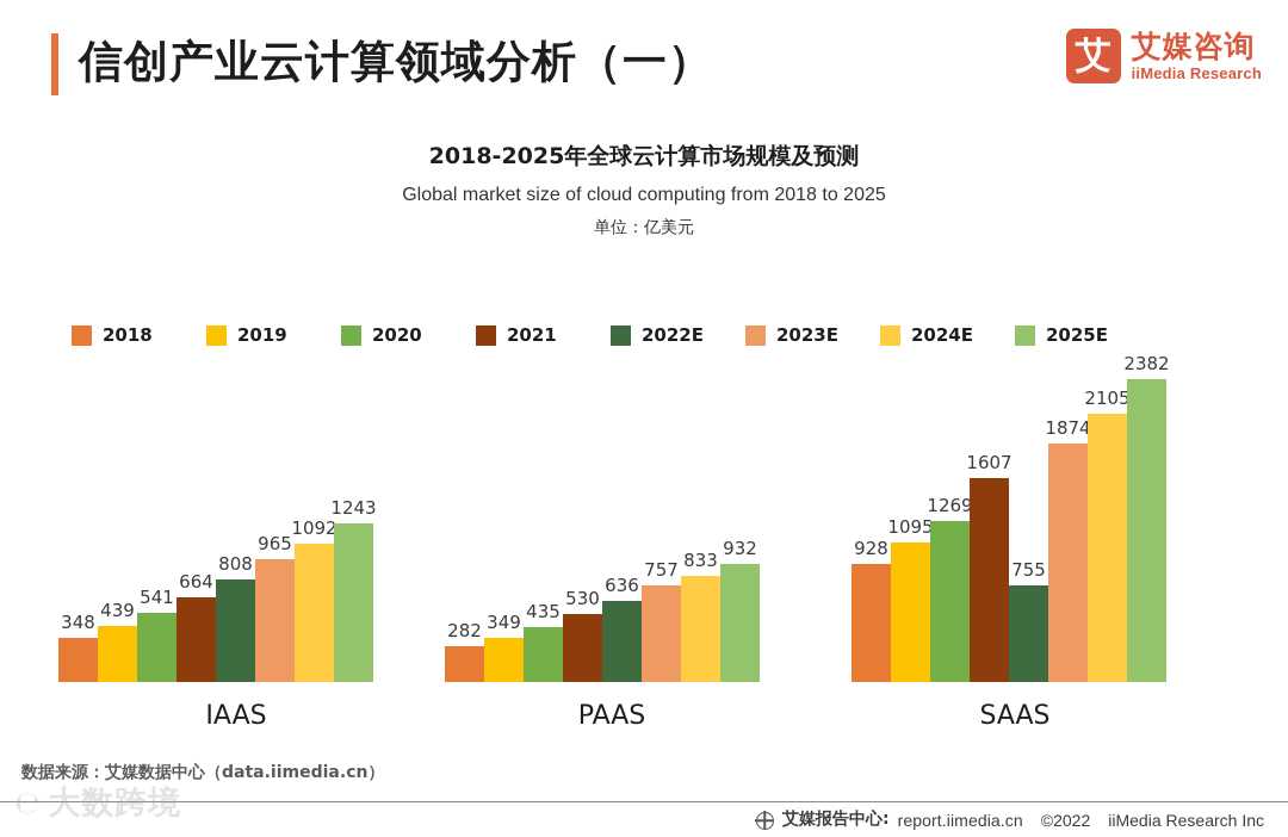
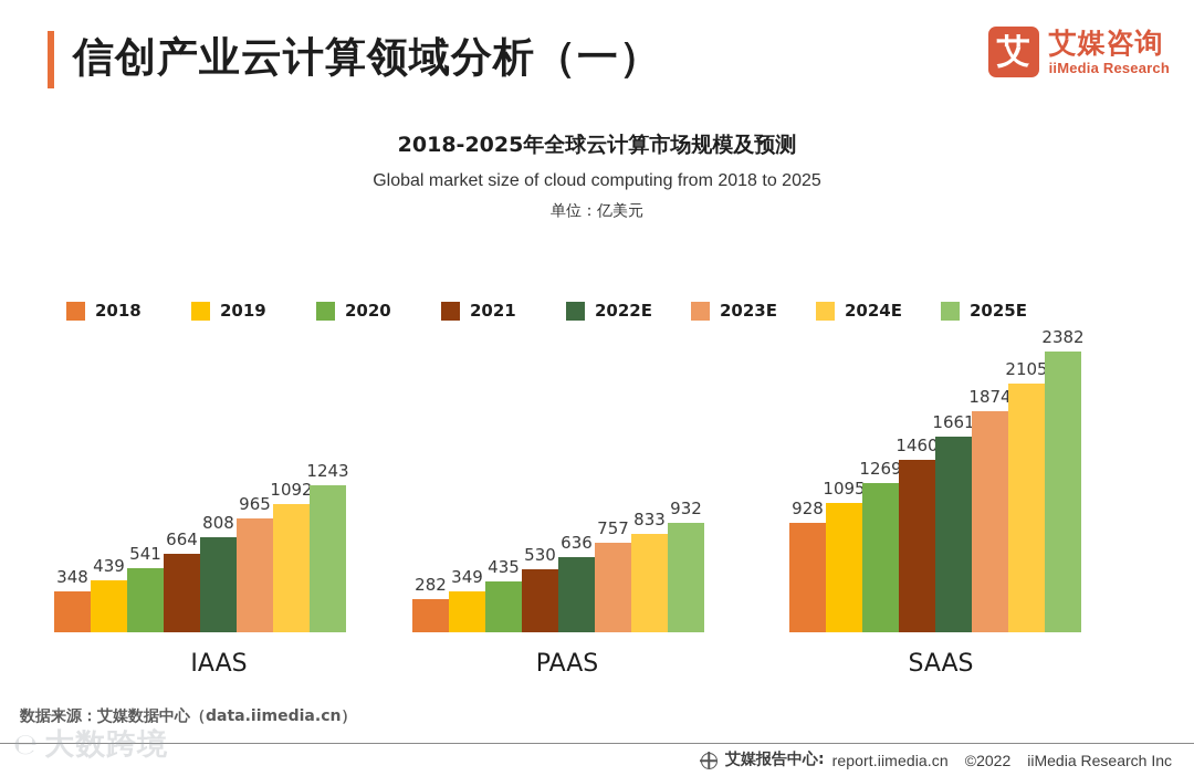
2021/SAAS: 1607 -> 1460
2022E/SAAS: 755 -> 1661
